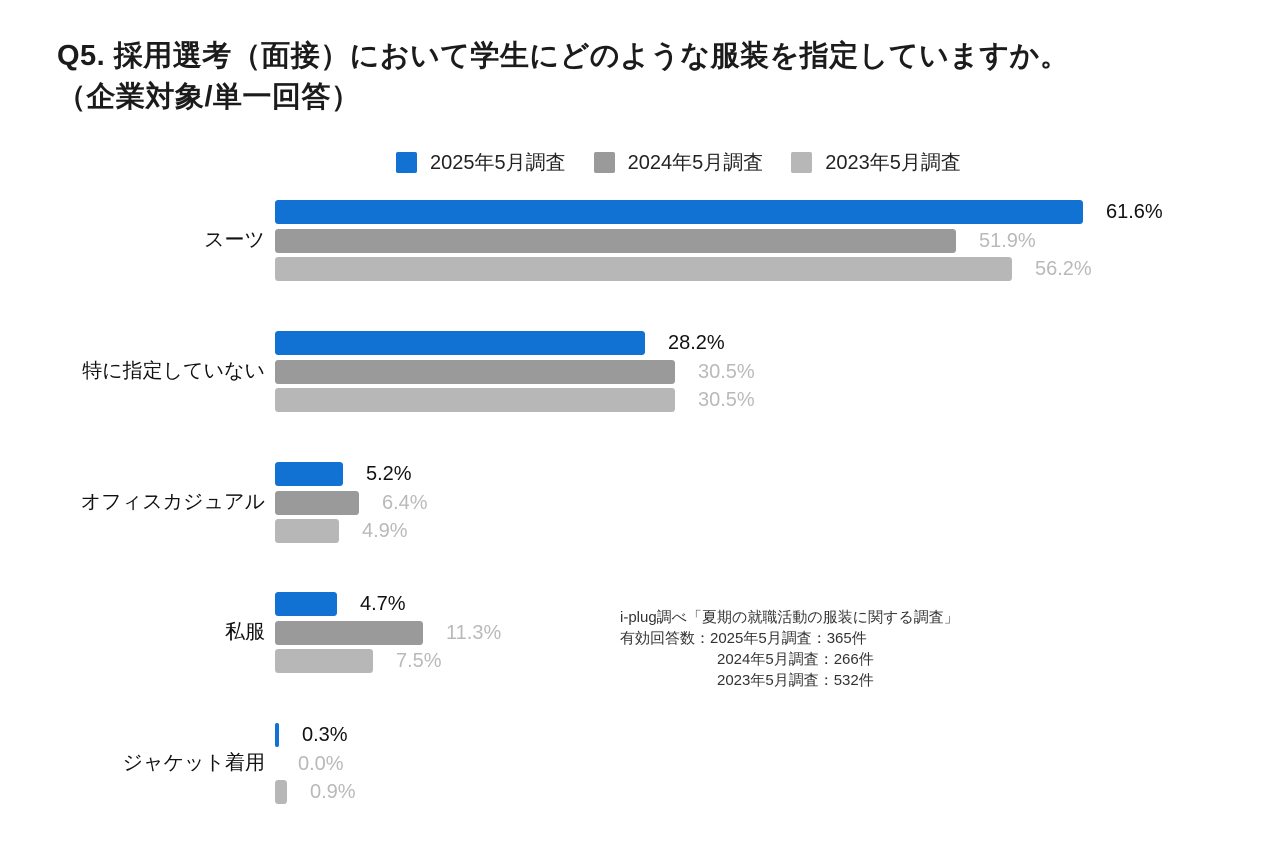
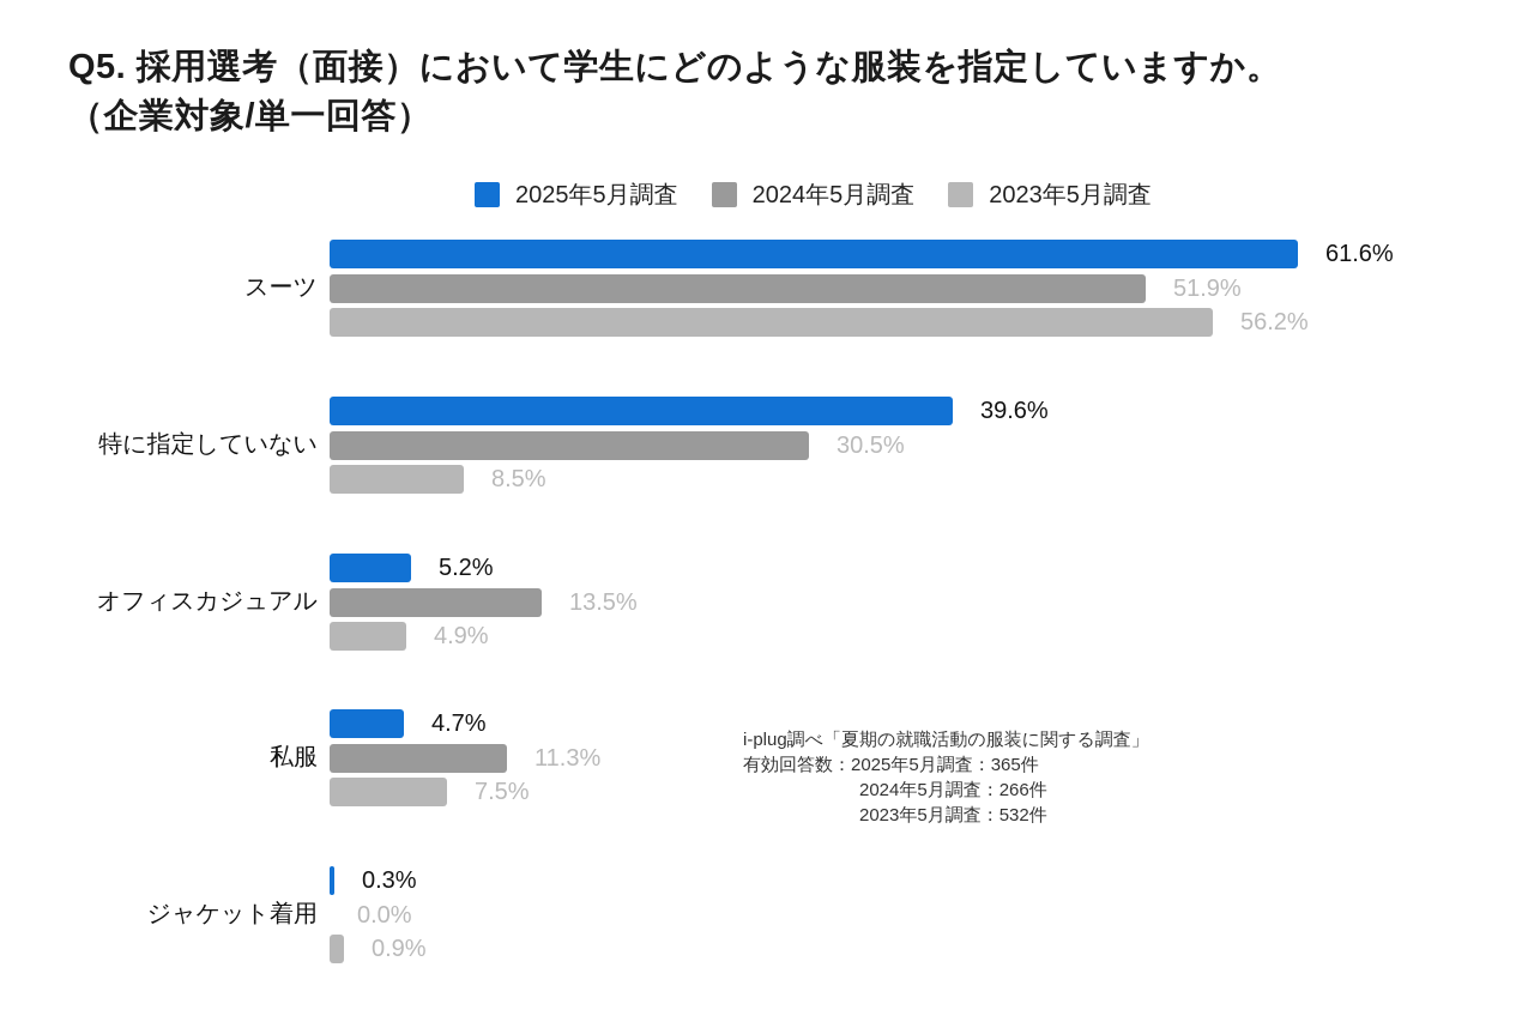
2025年5月調査/特に指定していない: 28.2% -> 39.6%
2023年5月調査/特に指定していない: 30.5% -> 8.5%
2024年5月調査/オフィスカジュアル: 6.4% -> 13.5%
